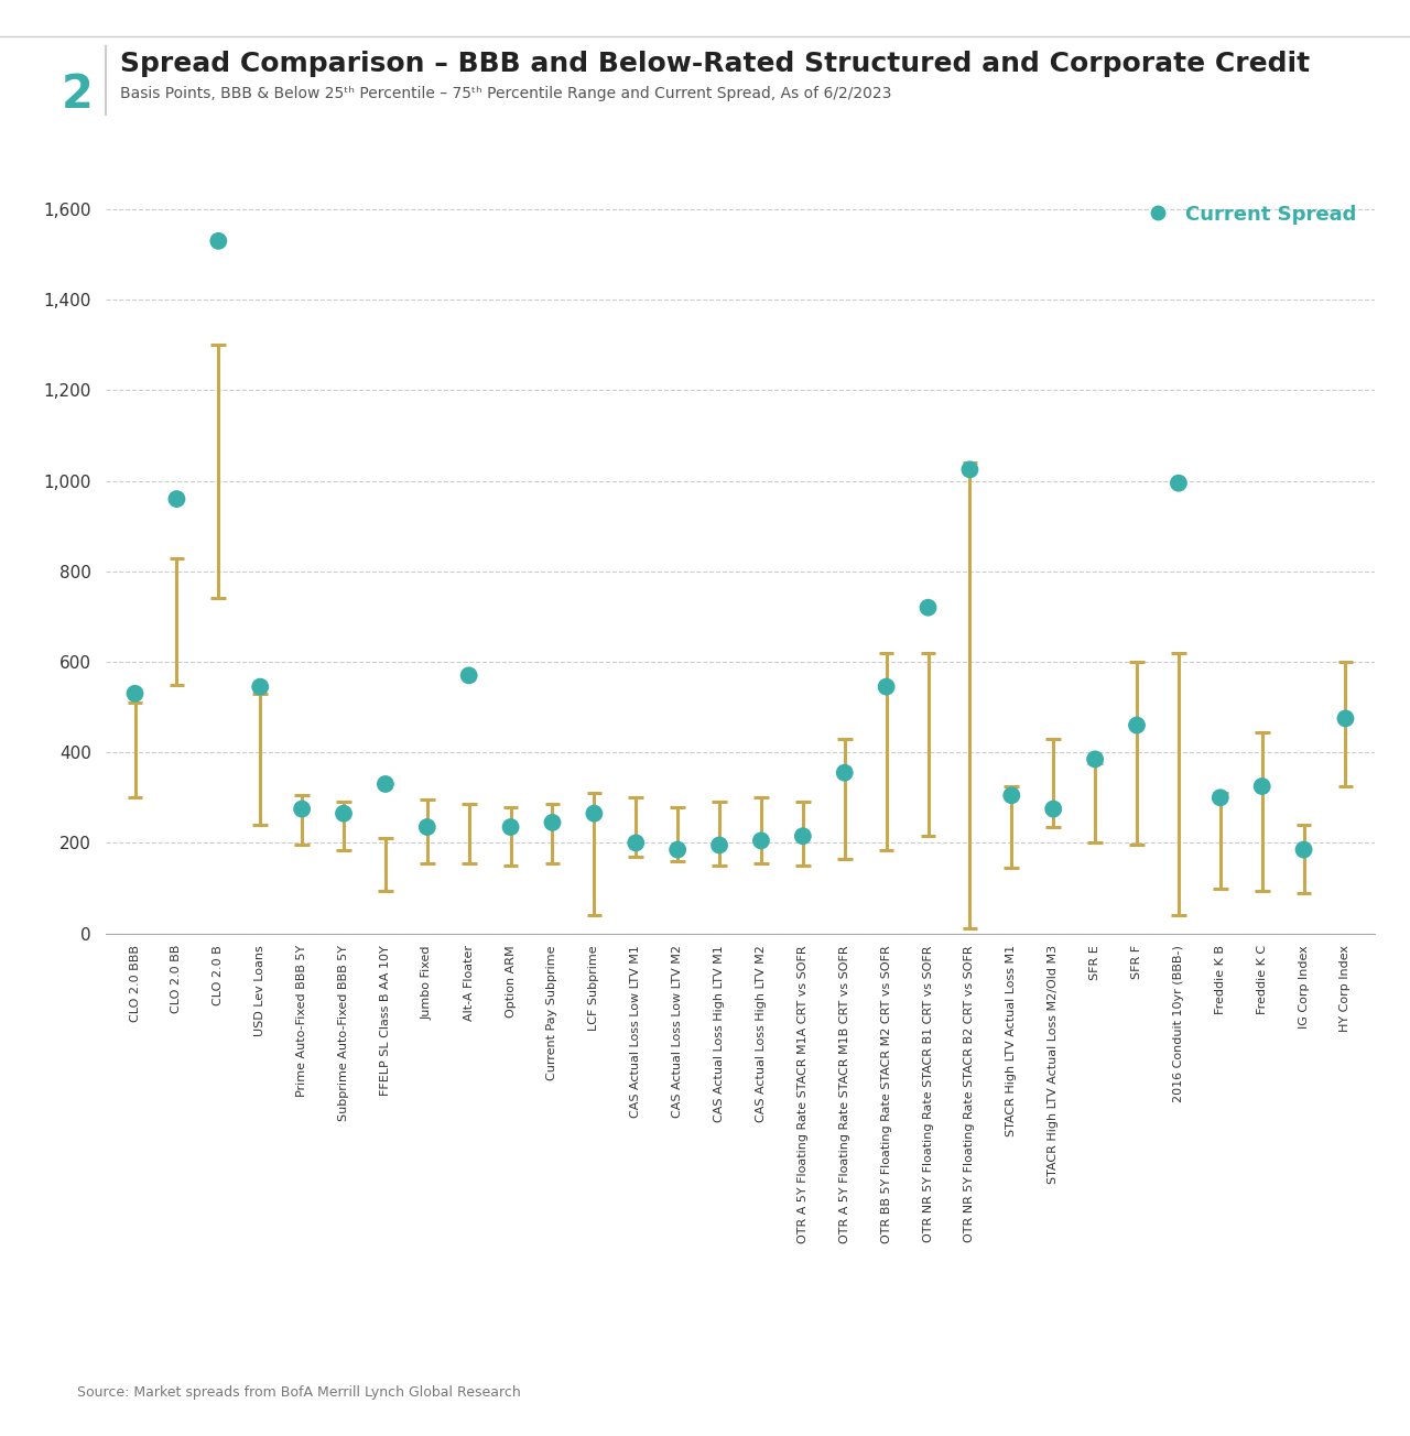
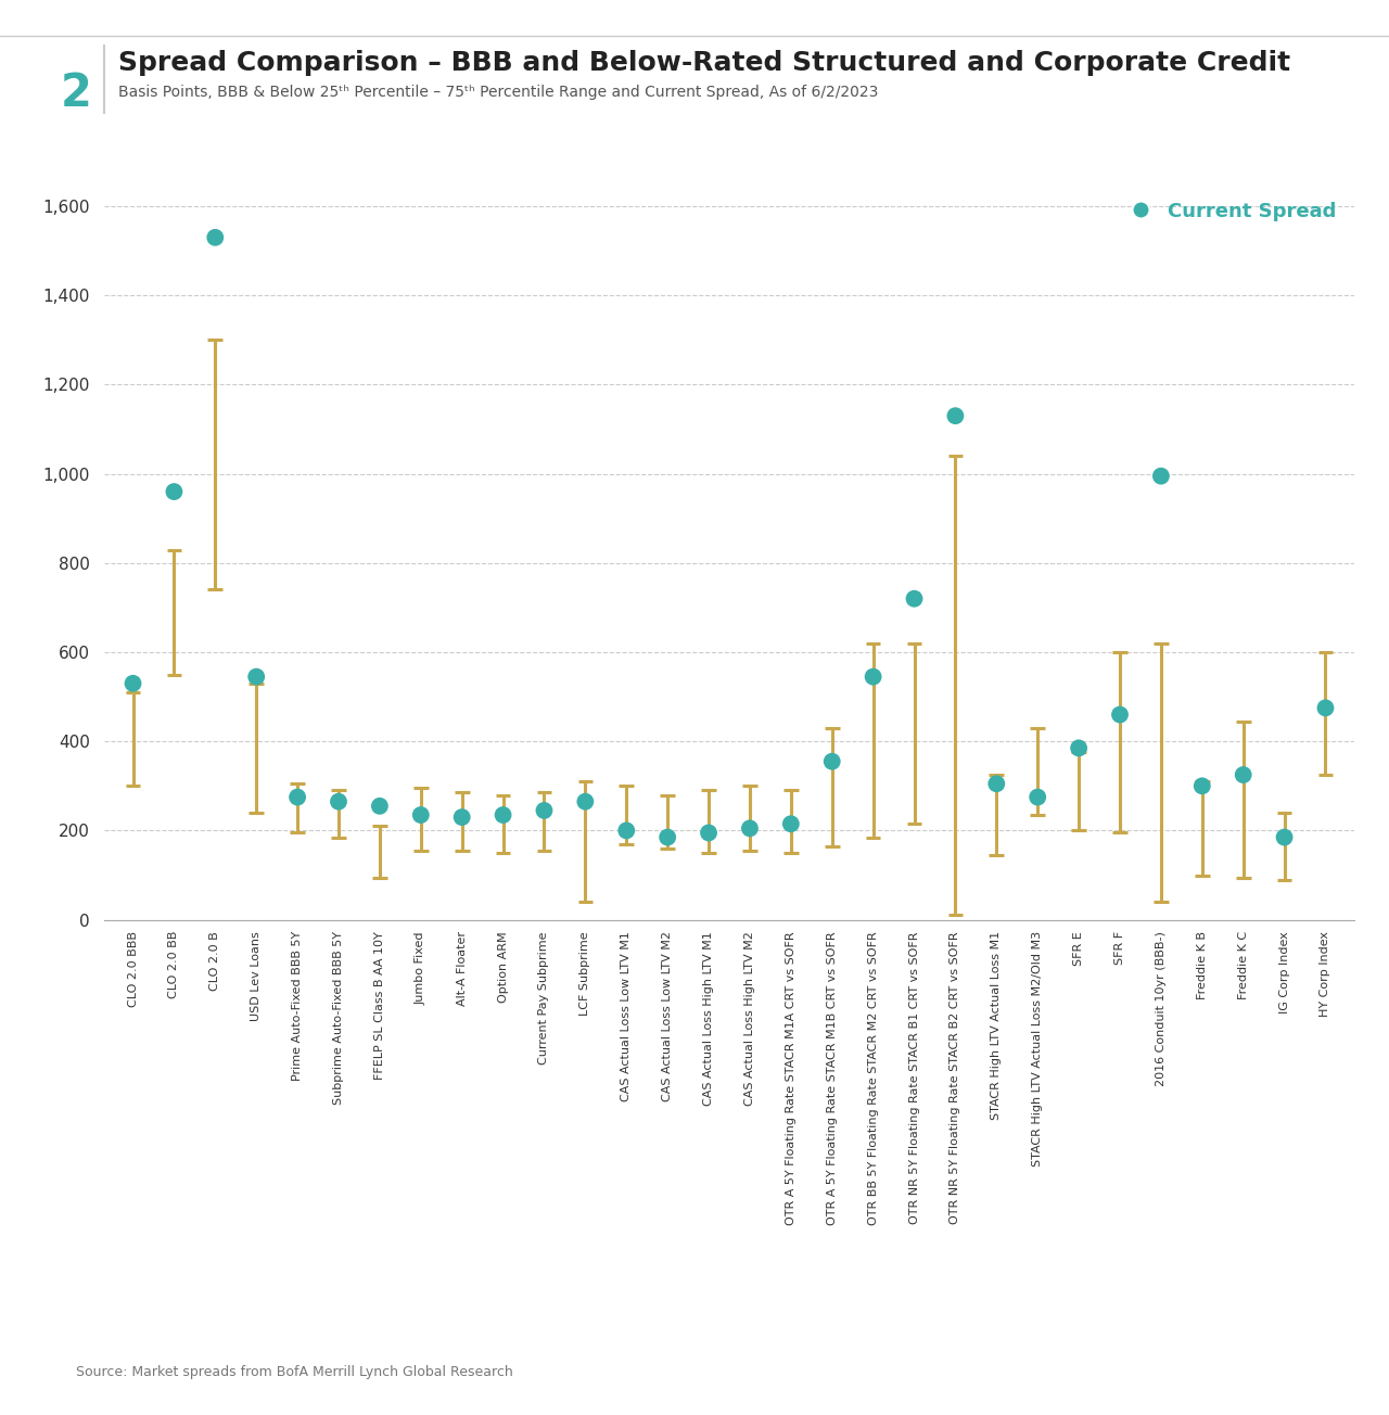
FFELP SL Class B AA 10Y: 330 -> 255
Alt-A Floater: 570 -> 230
OTR NR 5Y Floating Rate STACR B2 CRT vs SOFR: 1,025 -> 1,130
